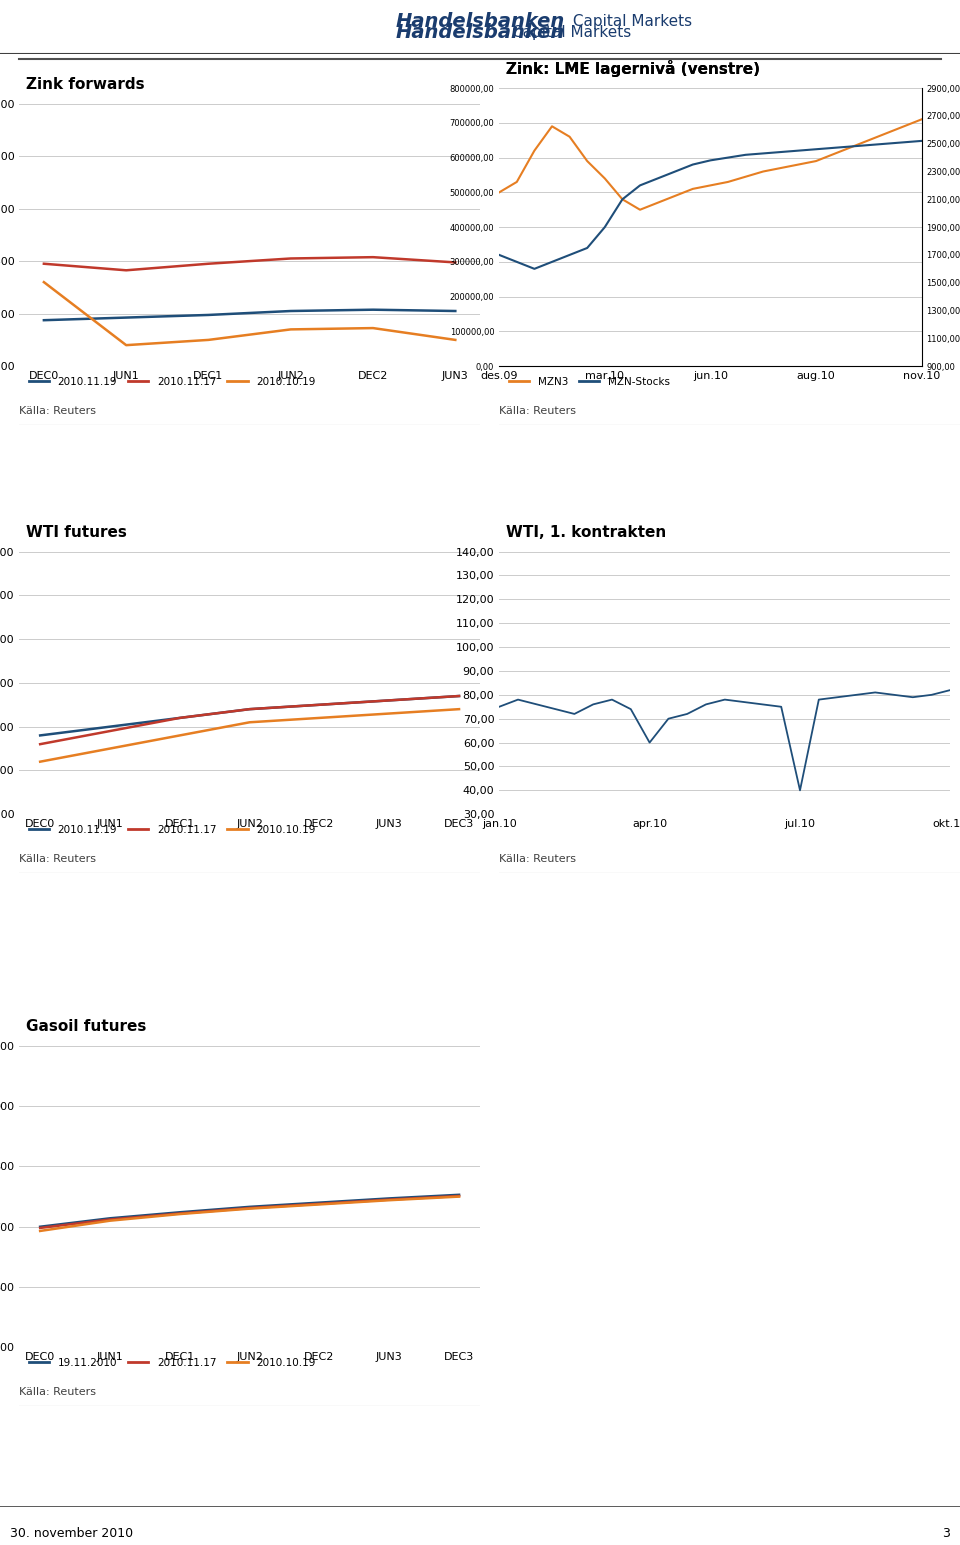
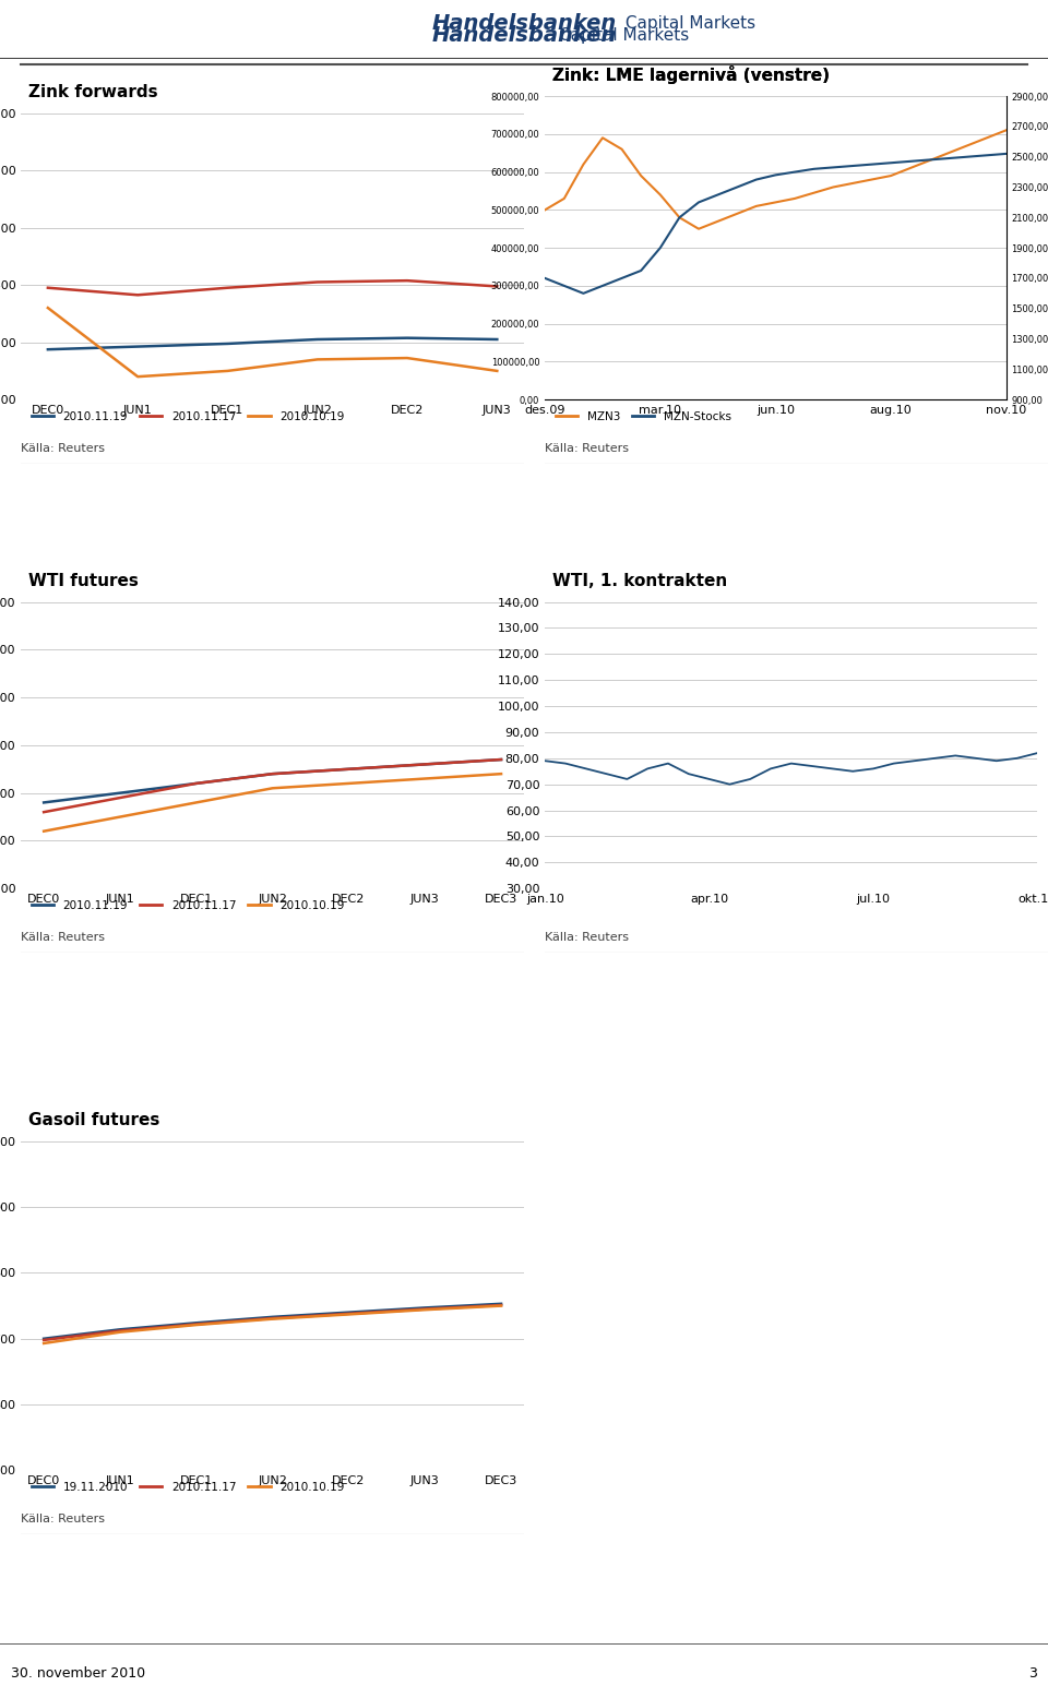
jan.10: 75 -> 79
apr.10: 60 -> 72
jul.10: 40 -> 76
